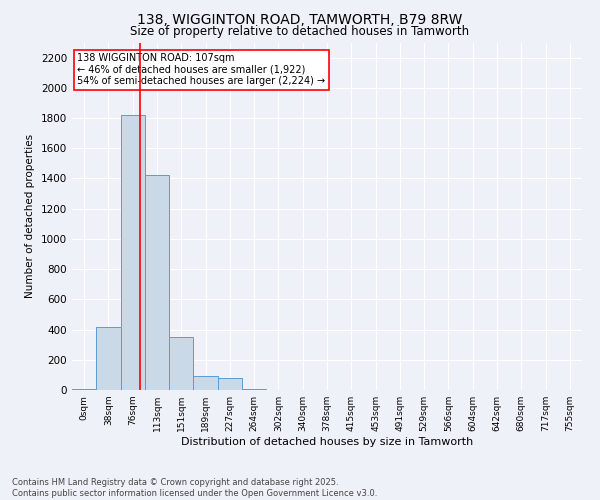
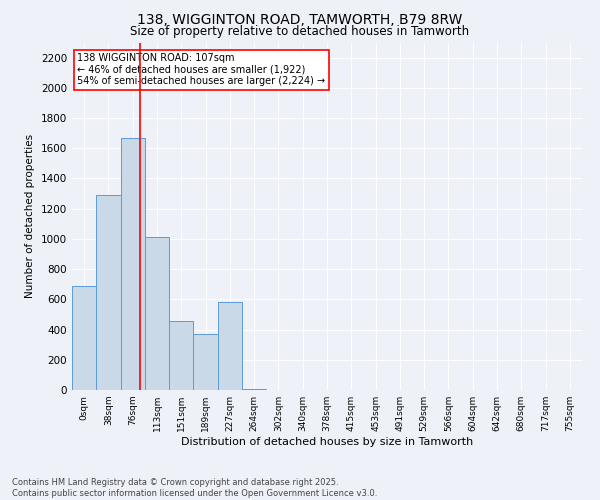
0sqm: 0 -> 690
38sqm: 420 -> 1290
76sqm: 1820 -> 1670
113sqm: 1420 -> 1010
151sqm: 350 -> 460
189sqm: 90 -> 370
227sqm: 80 -> 580
